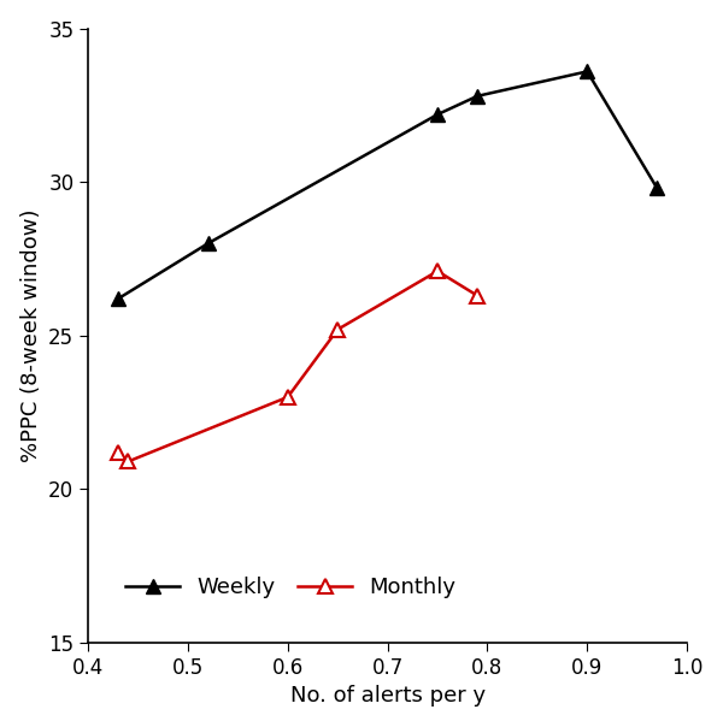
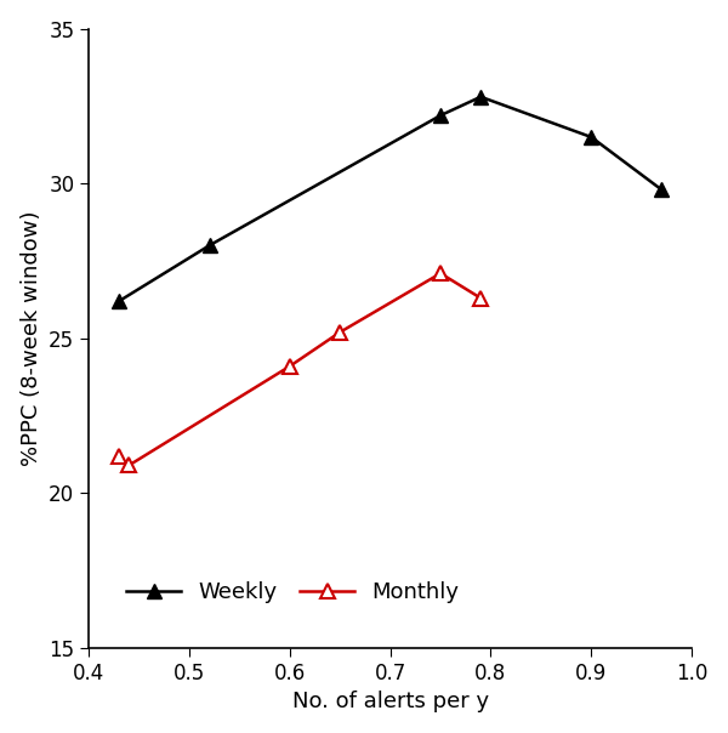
Monthly/0.6: 23.0 -> 24.1
Weekly/0.9: 33.6 -> 31.5
